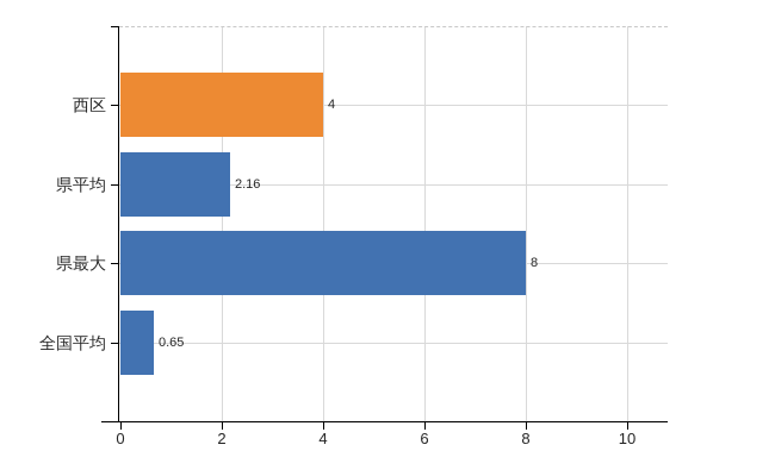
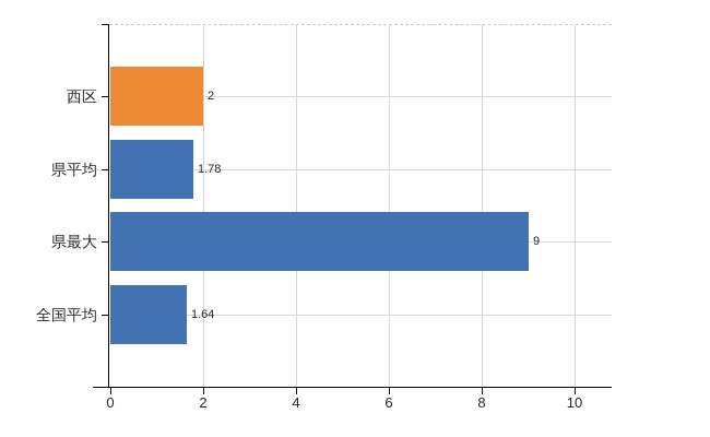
西区: 4 -> 2
県平均: 2.16 -> 1.78
県最大: 8 -> 9
全国平均: 0.65 -> 1.64
